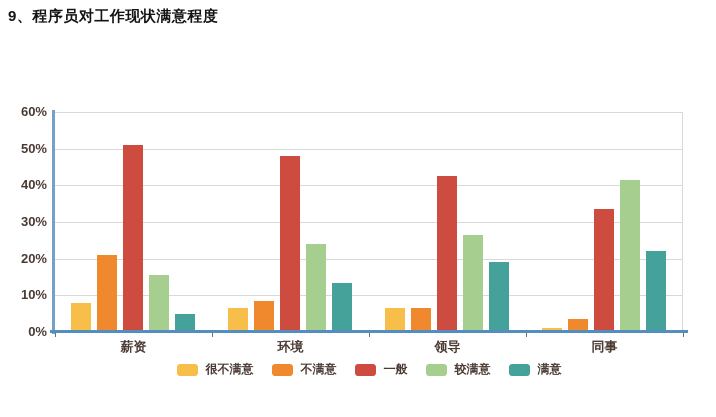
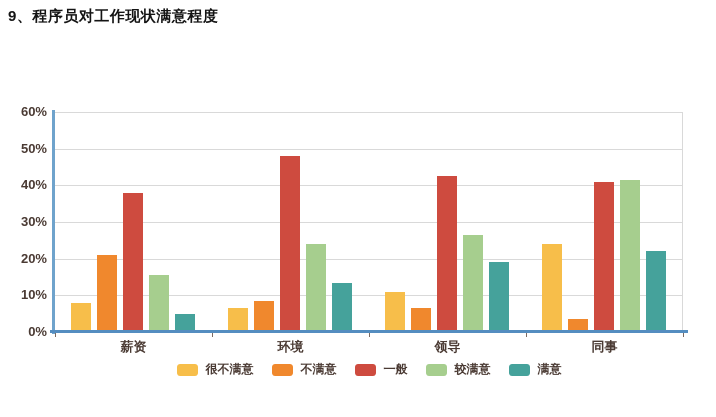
一般/薪资: 51% -> 38%
很不满意/领导: 6% -> 11%
很不满意/同事: 1% -> 24%
一般/同事: 34% -> 41%
